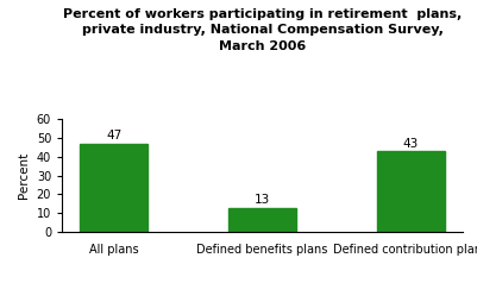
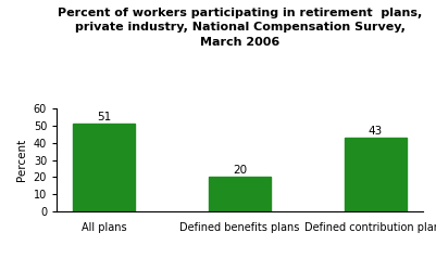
All plans: 47 -> 51
Defined benefits plans: 13 -> 20
